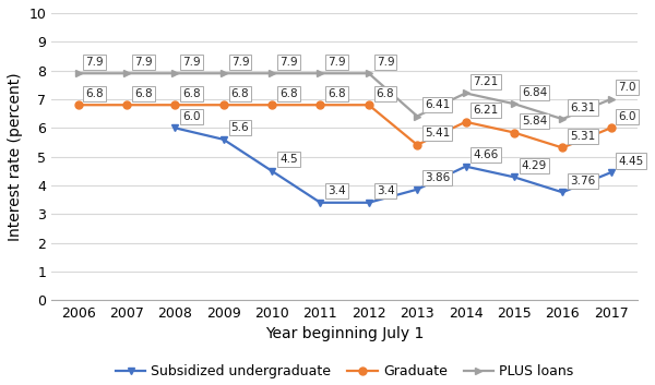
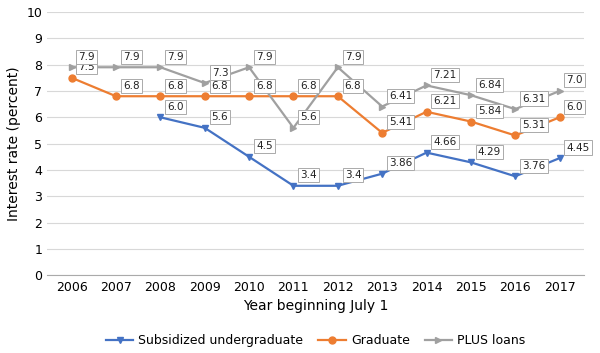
Graduate/2006: 6.8 -> 7.5
PLUS loans/2009: 7.9 -> 7.3
PLUS loans/2011: 7.9 -> 5.6
